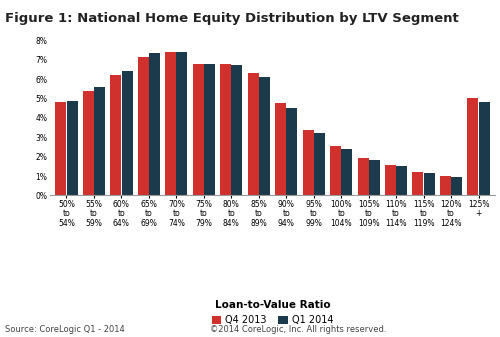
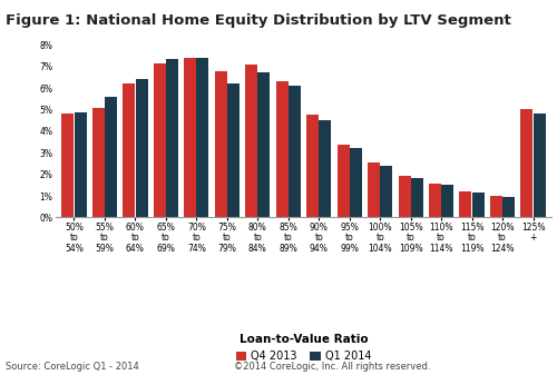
Q4 2013/55% to 59%: 5.4% -> 5.1%
Q1 2014/75% to 79%: 6.8% -> 6.2%
Q4 2013/80% to 84%: 6.8% -> 7.1%
